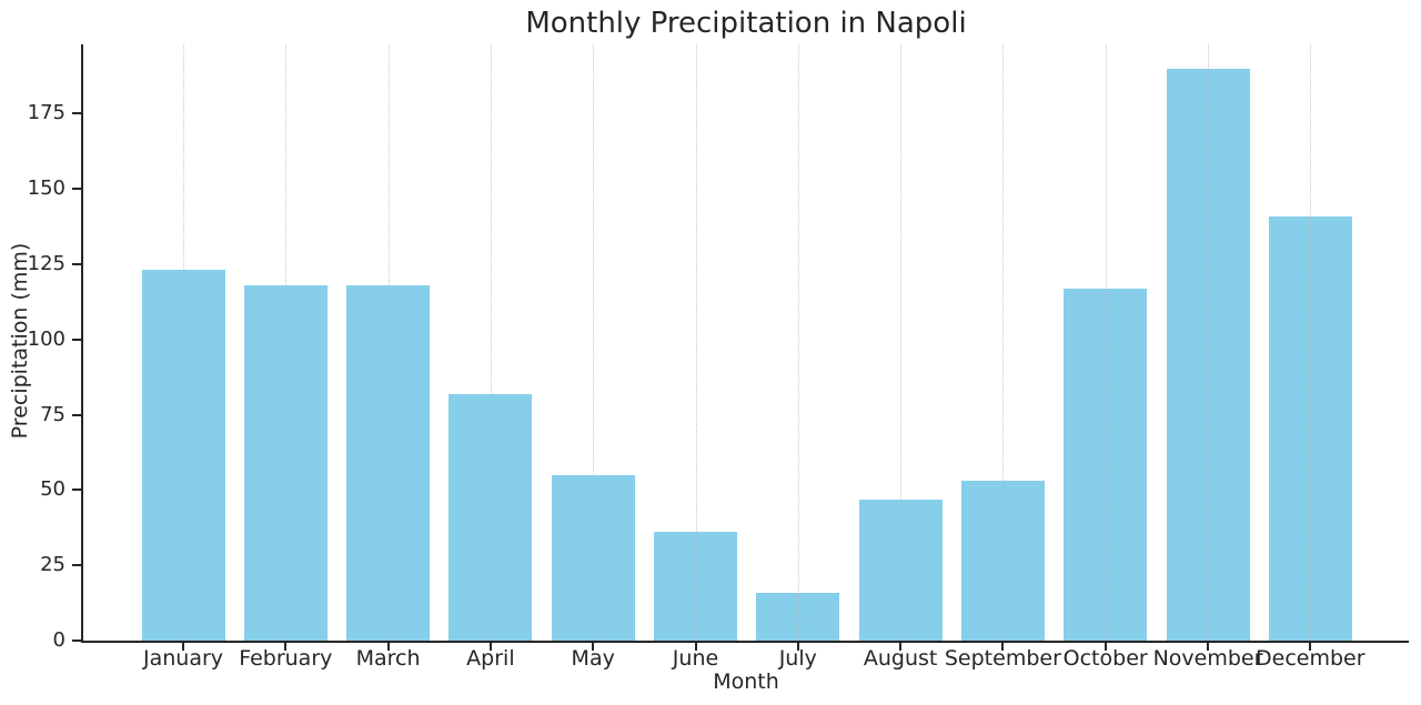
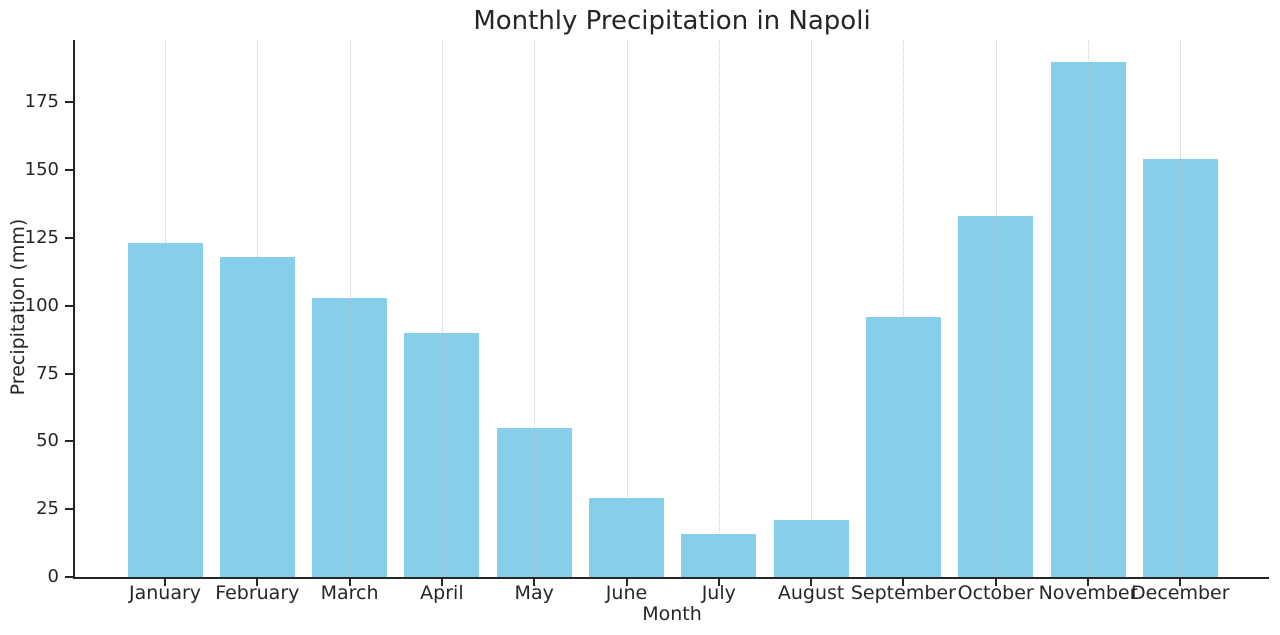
March: 118 -> 103
April: 82 -> 90
June: 36 -> 29
August: 47 -> 21
September: 53 -> 96
October: 117 -> 133
December: 141 -> 154
